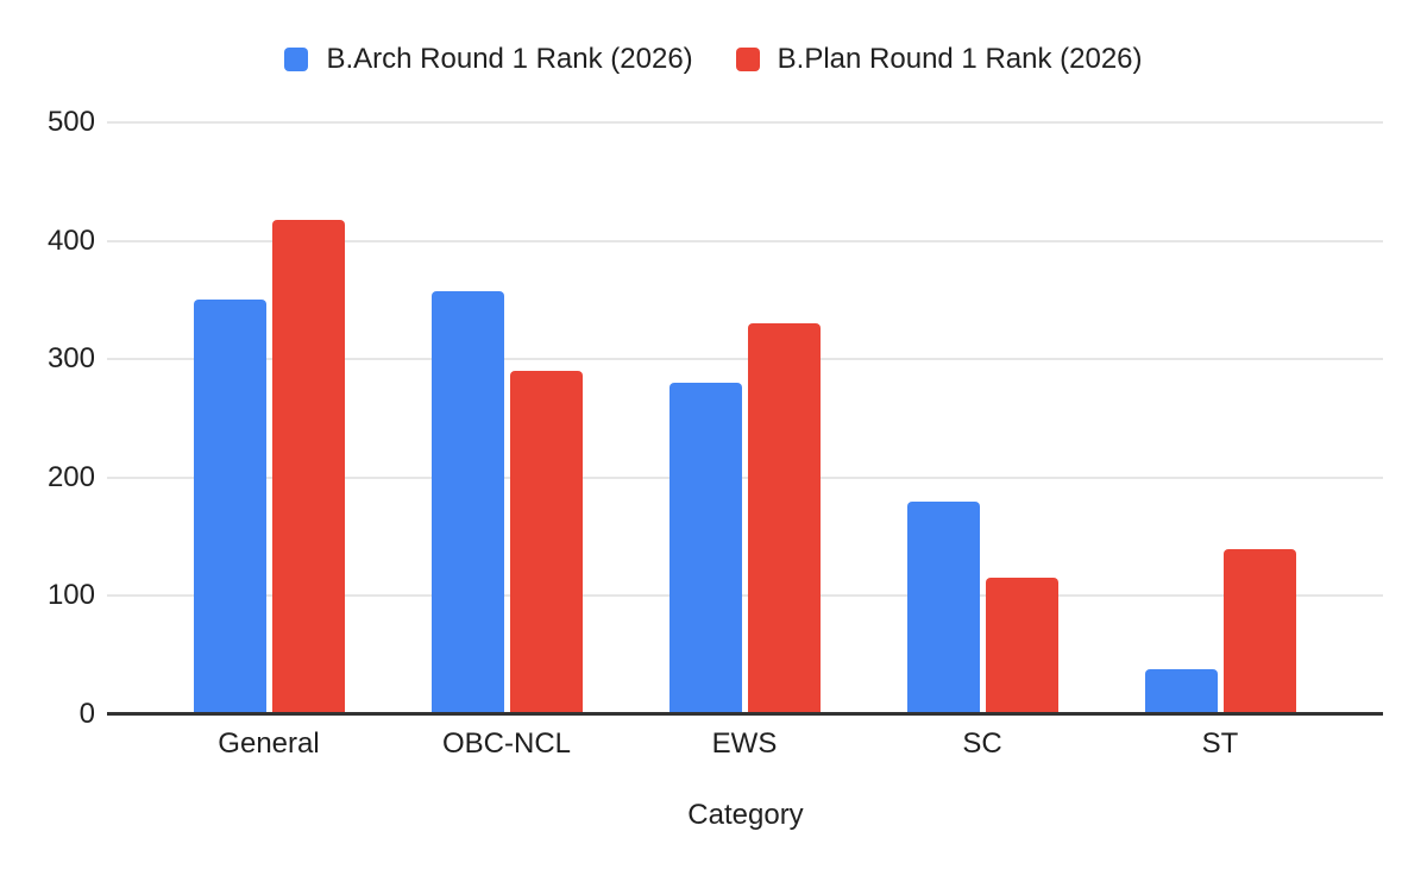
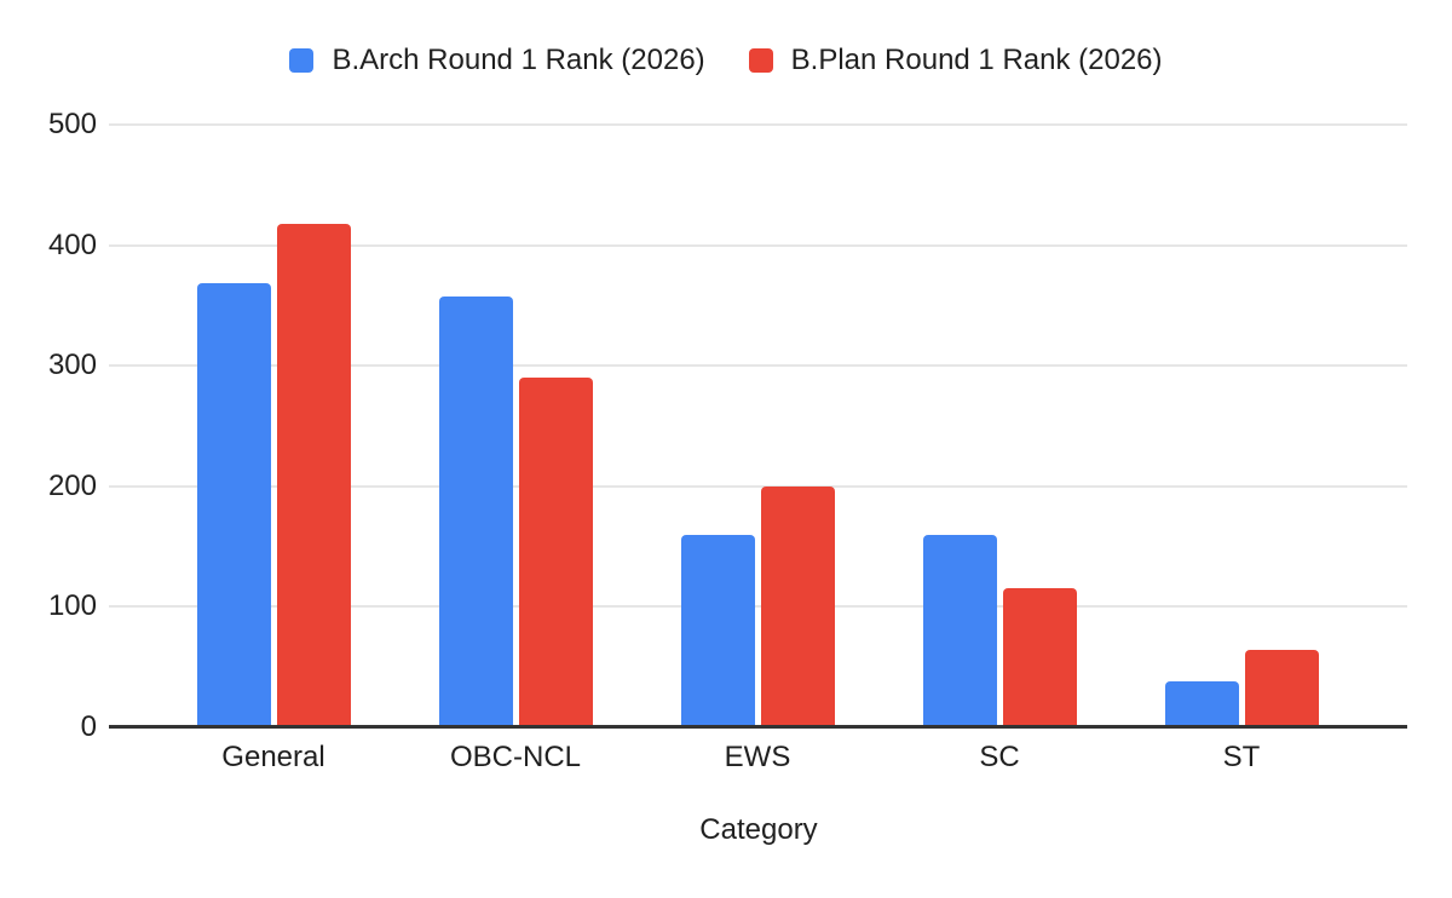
B.Arch Round 1 Rank (2026)/General: 350 -> 370
B.Arch Round 1 Rank (2026)/EWS: 280 -> 160
B.Plan Round 1 Rank (2026)/EWS: 330 -> 200
B.Arch Round 1 Rank (2026)/SC: 180 -> 160
B.Plan Round 1 Rank (2026)/ST: 140 -> 60
